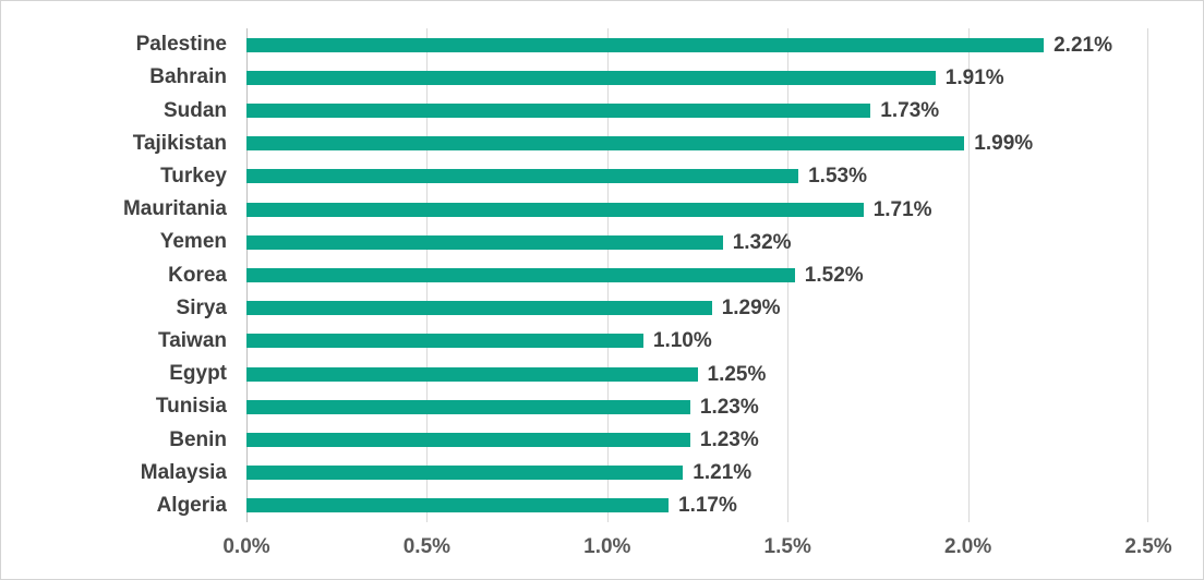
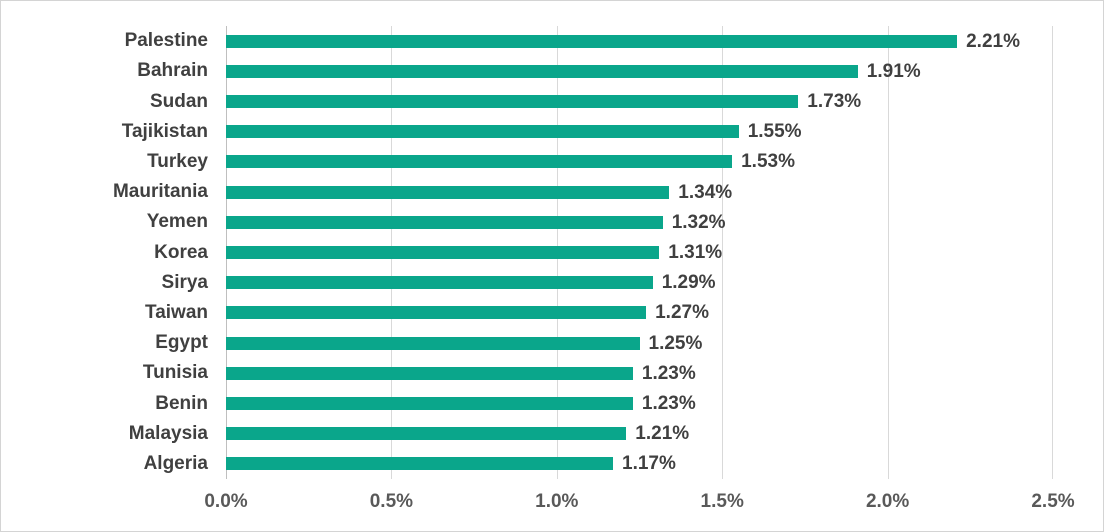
Tajikistan: 1.99% -> 1.55%
Mauritania: 1.71% -> 1.34%
Korea: 1.52% -> 1.31%
Taiwan: 1.10% -> 1.27%
